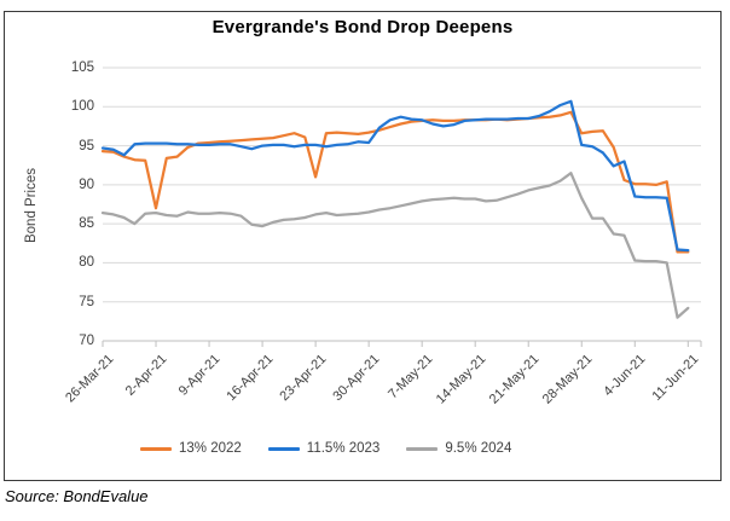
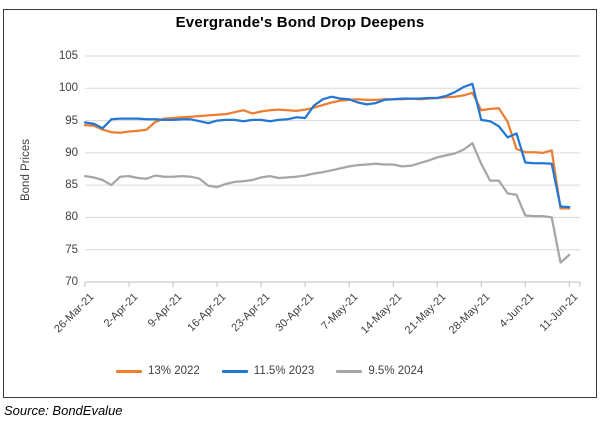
13% 2022/2-Apr-21: 87 -> 93
13% 2022/23-Apr-21: 91 -> 96
